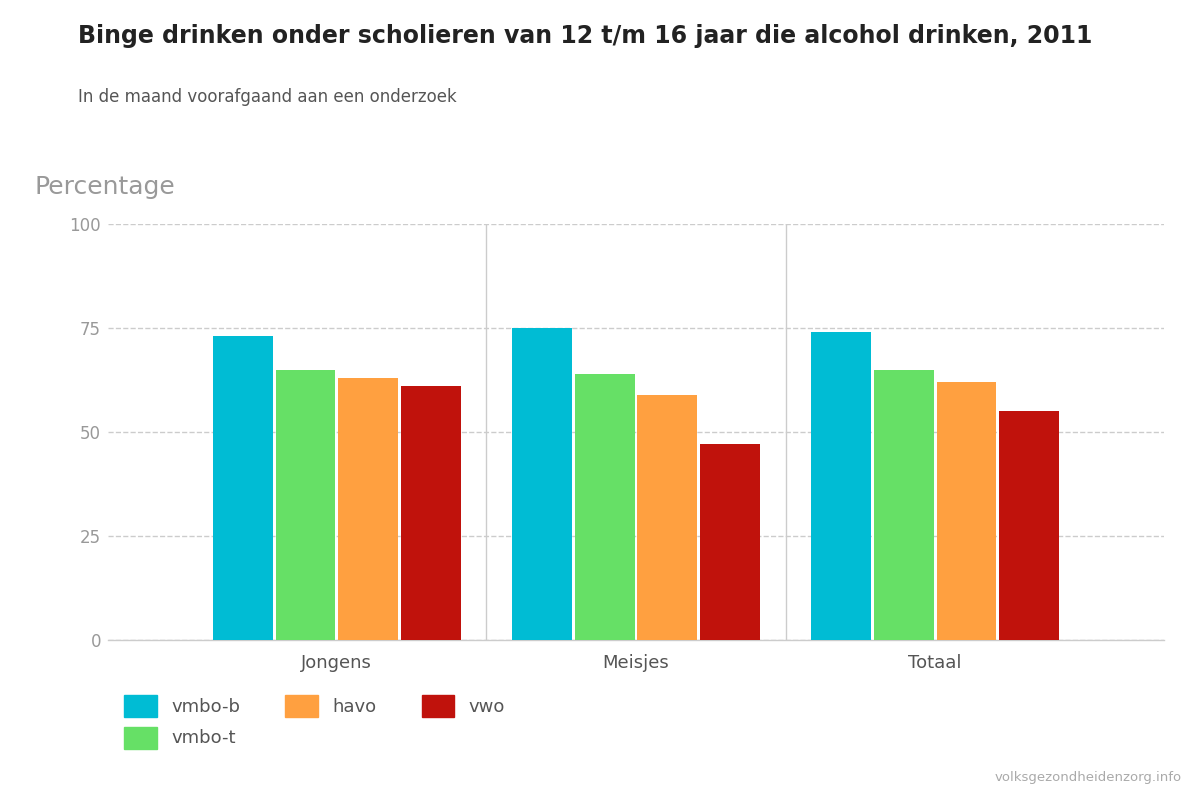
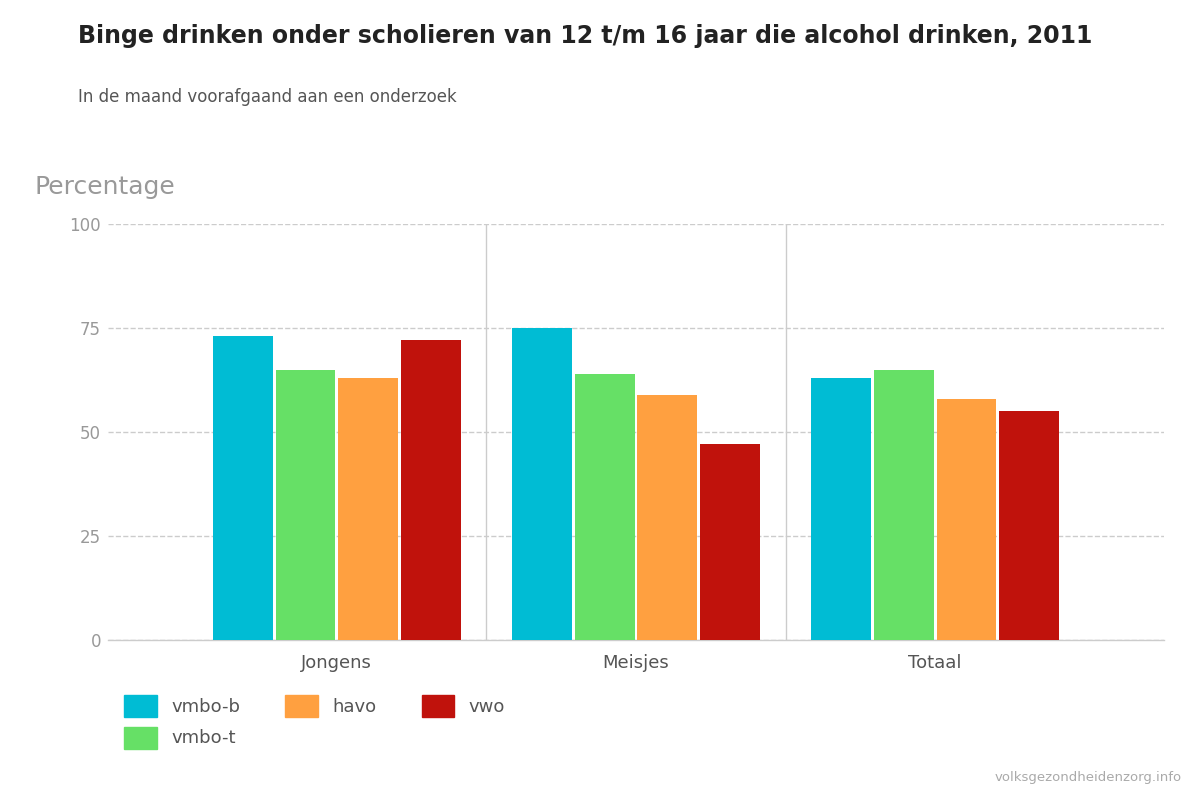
vwo/Jongens: 61 -> 72
vmbo-b/Totaal: 74 -> 63
havo/Totaal: 62 -> 58
